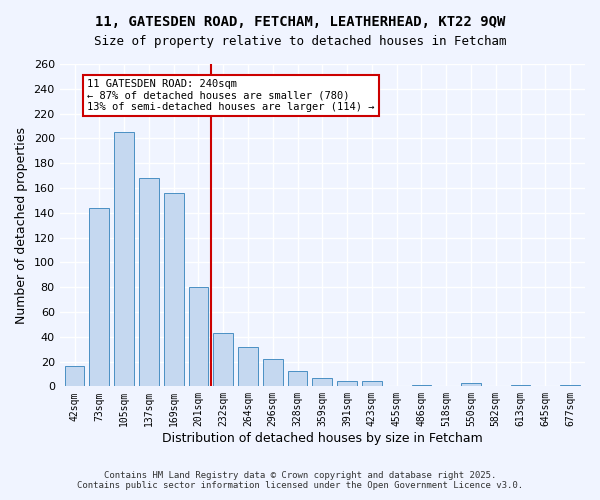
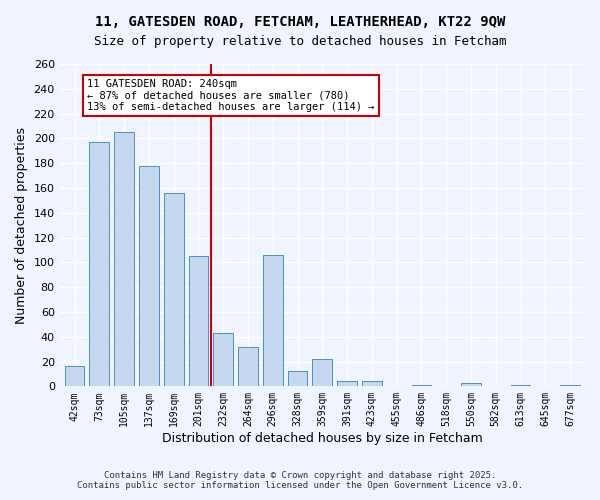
73sqm: 144 -> 197
137sqm: 168 -> 178
201sqm: 80 -> 105
296sqm: 22 -> 106
359sqm: 7 -> 22
